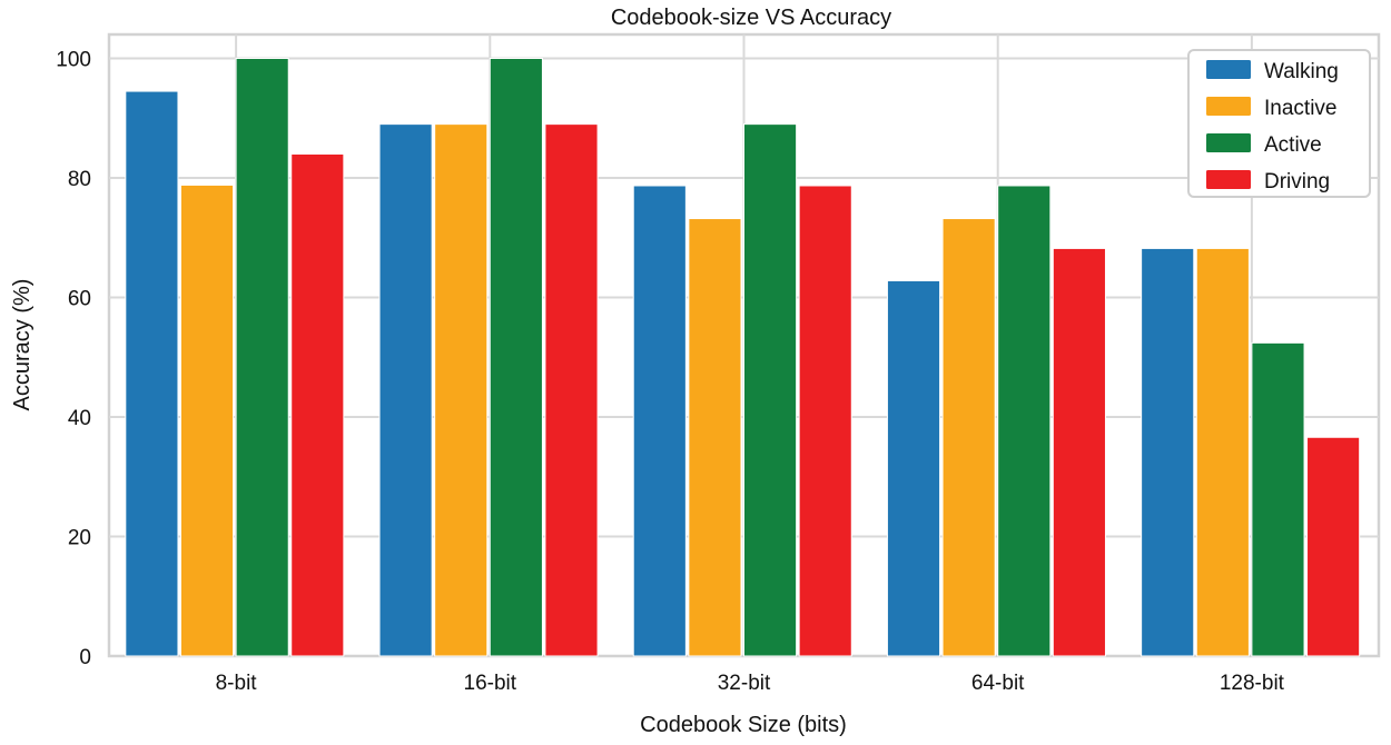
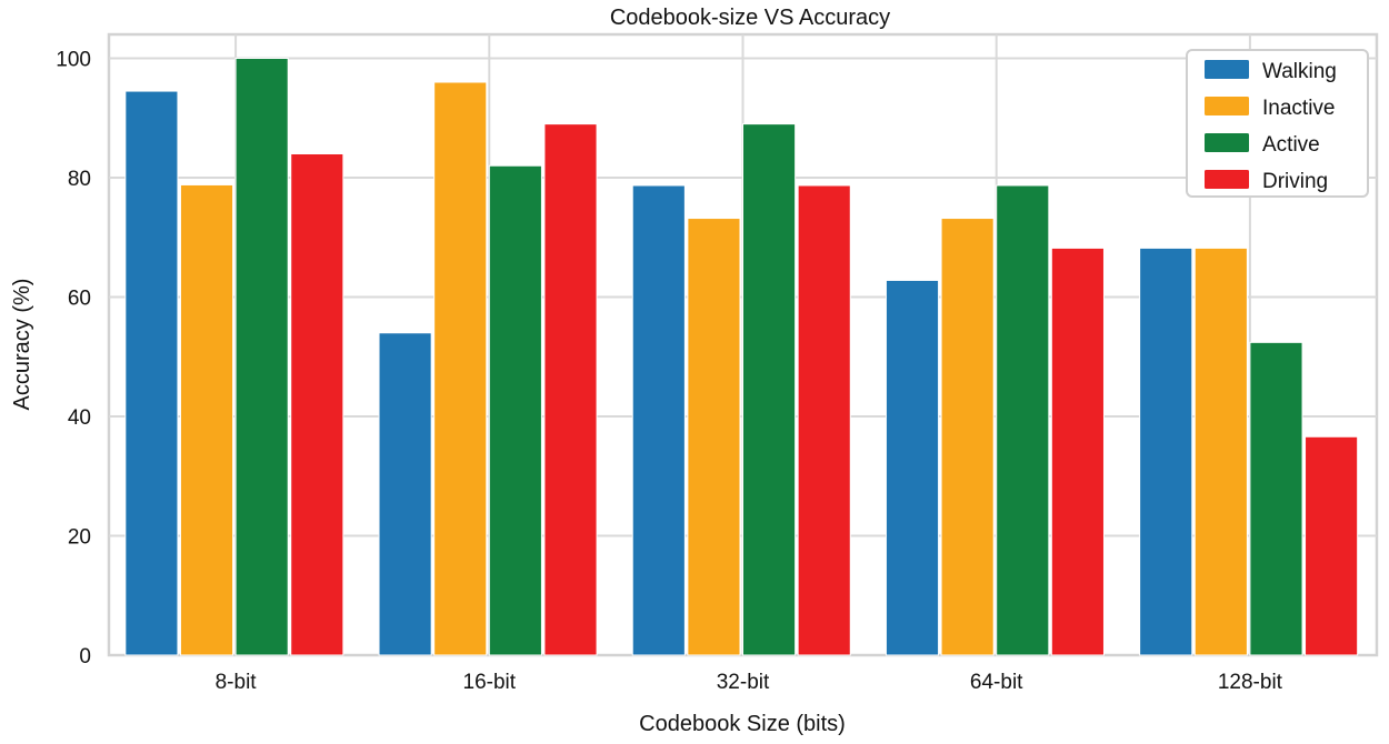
Walking/16-bit: 89 -> 54
Inactive/16-bit: 89 -> 96
Active/16-bit: 100 -> 82
